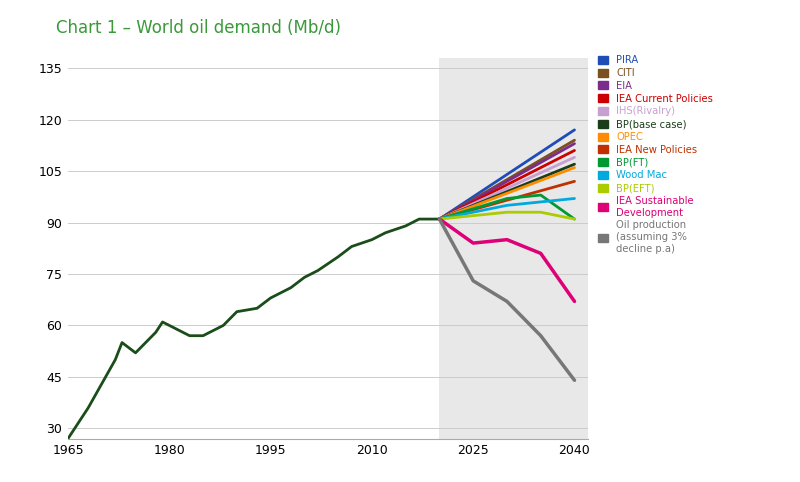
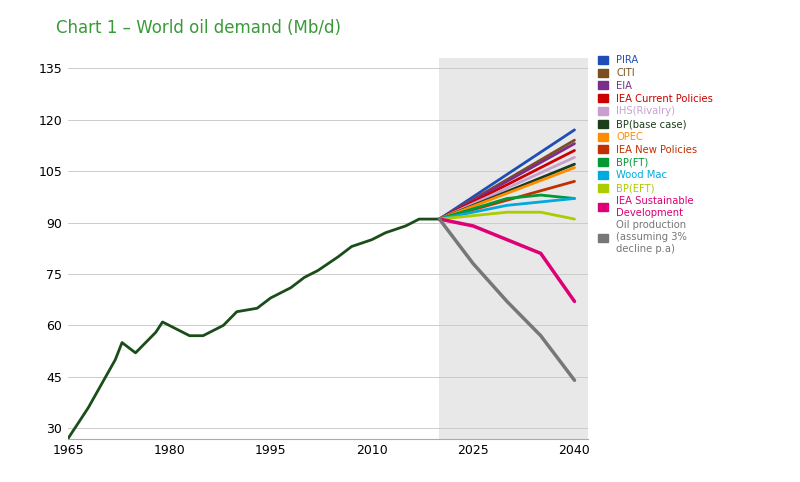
IEA Sustainable Development/2025: 84 -> 89
Oil production (assuming 3% decline p.a)/2025: 73 -> 78
BP(FT)/2040: 91 -> 97
